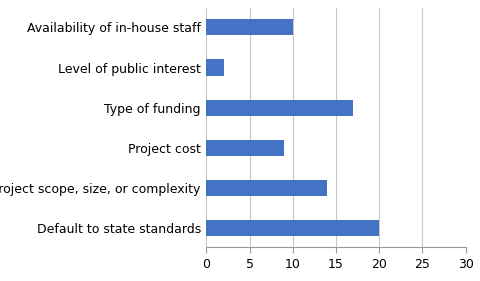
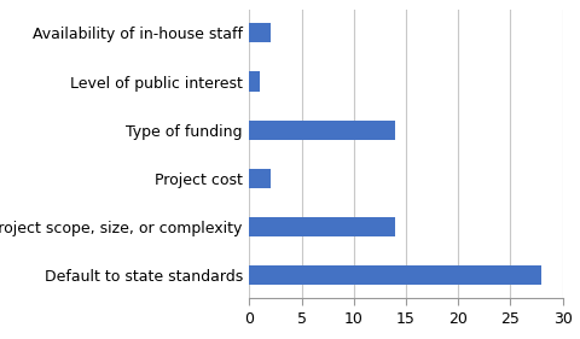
Availability of in-house staff: 10 -> 2
Level of public interest: 2 -> 1
Type of funding: 17 -> 14
Project cost: 9 -> 2
Default to state standards: 20 -> 28
